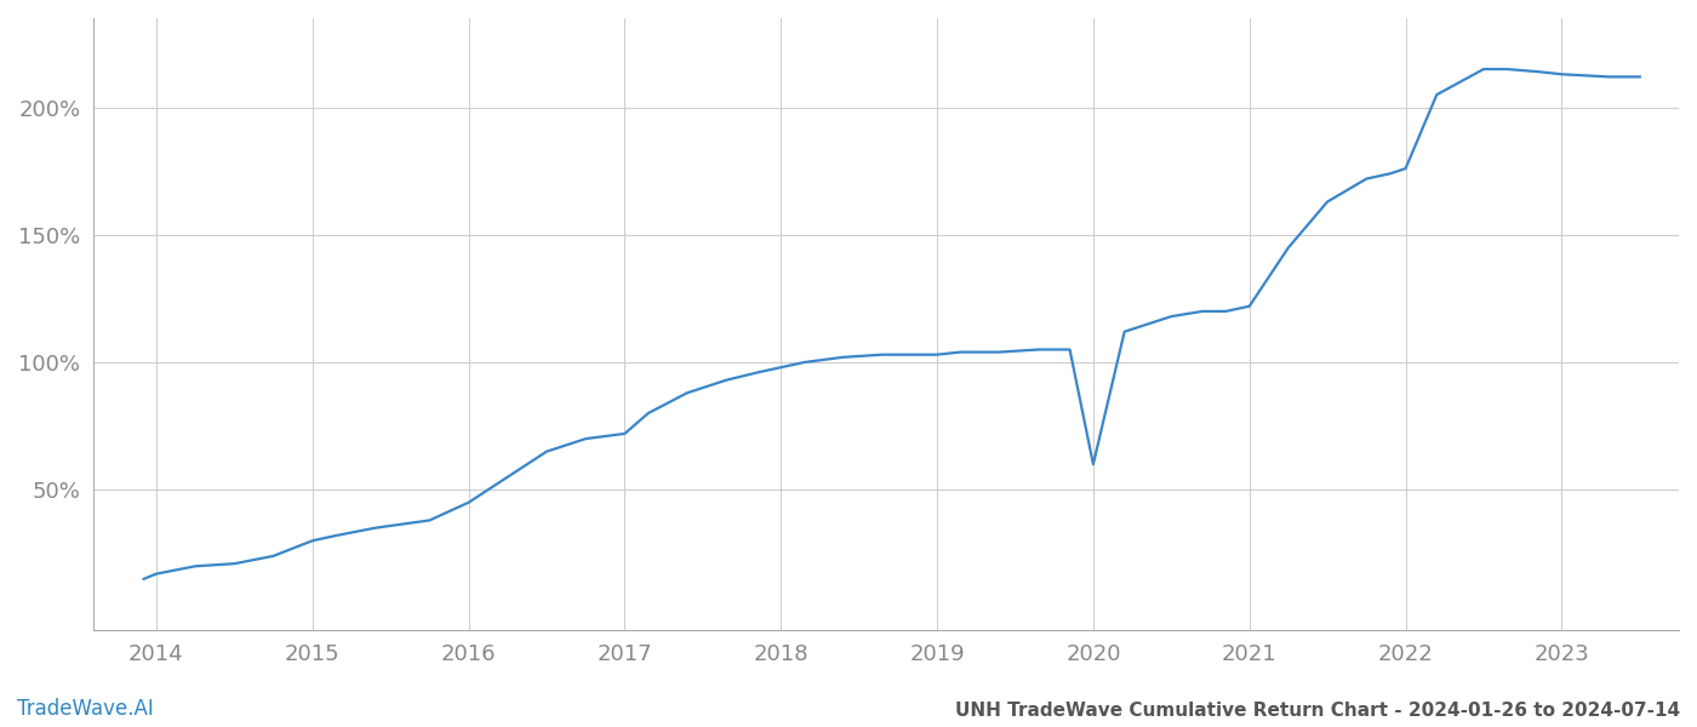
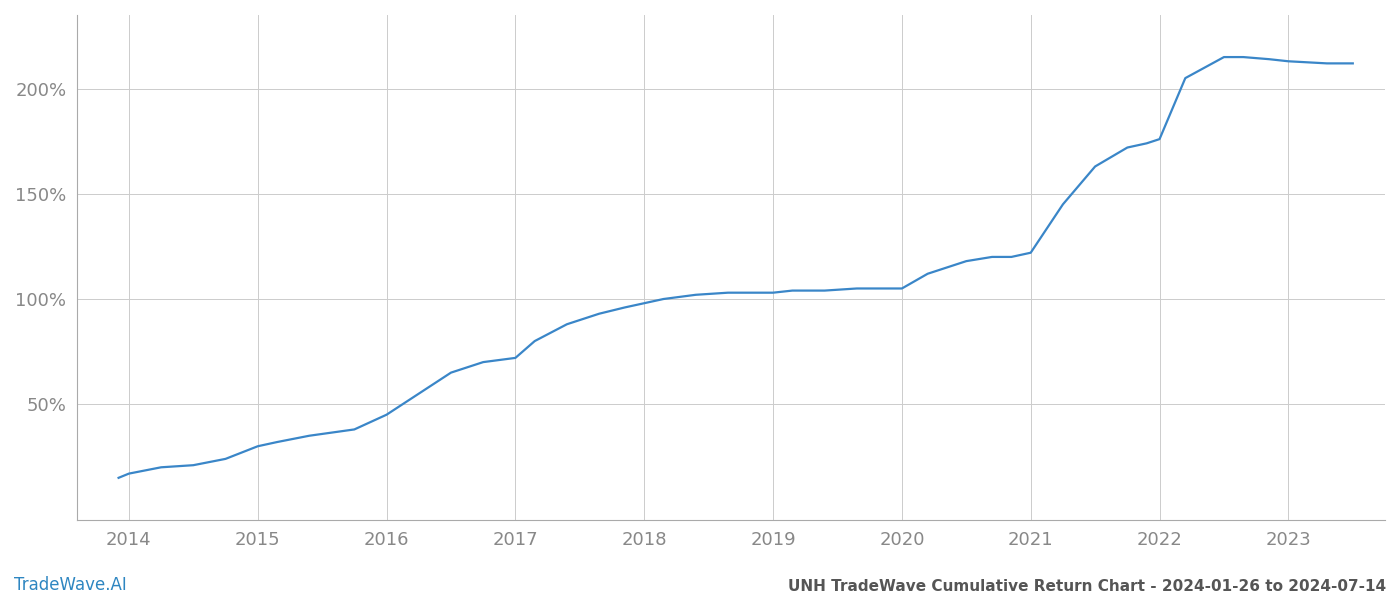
2020: 60% -> 105%
